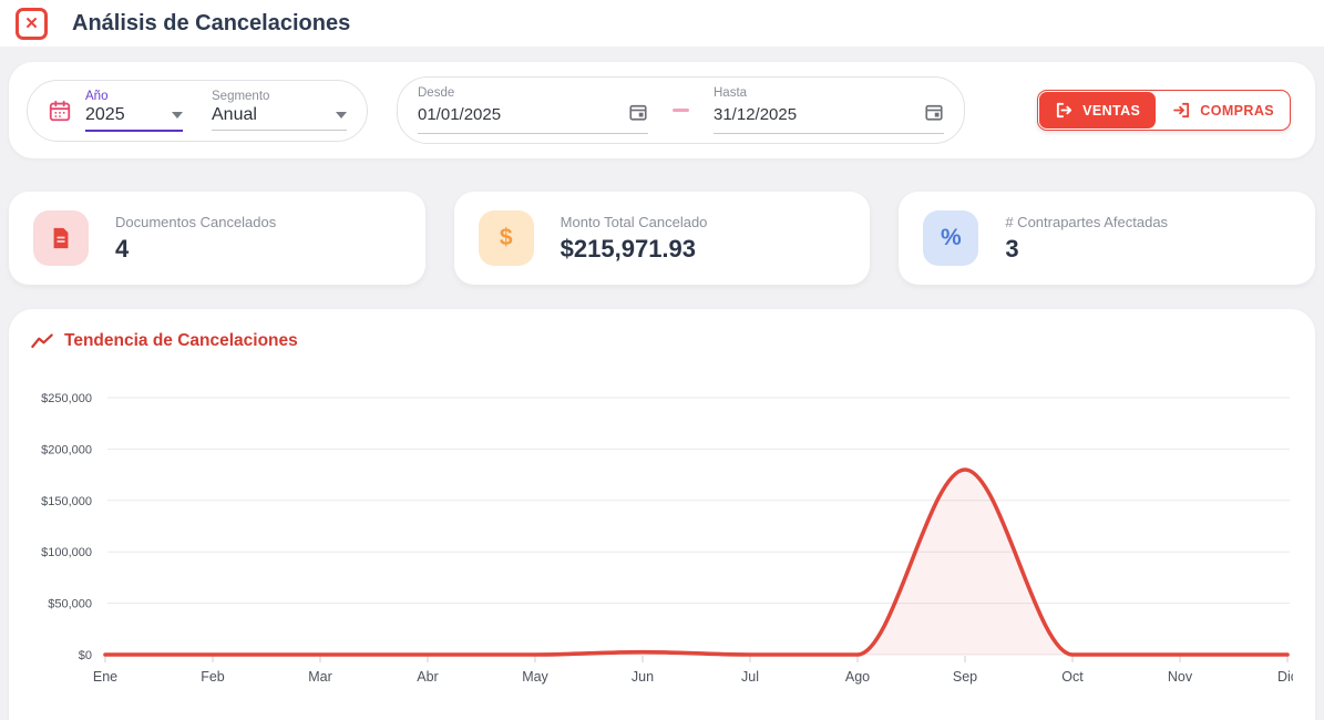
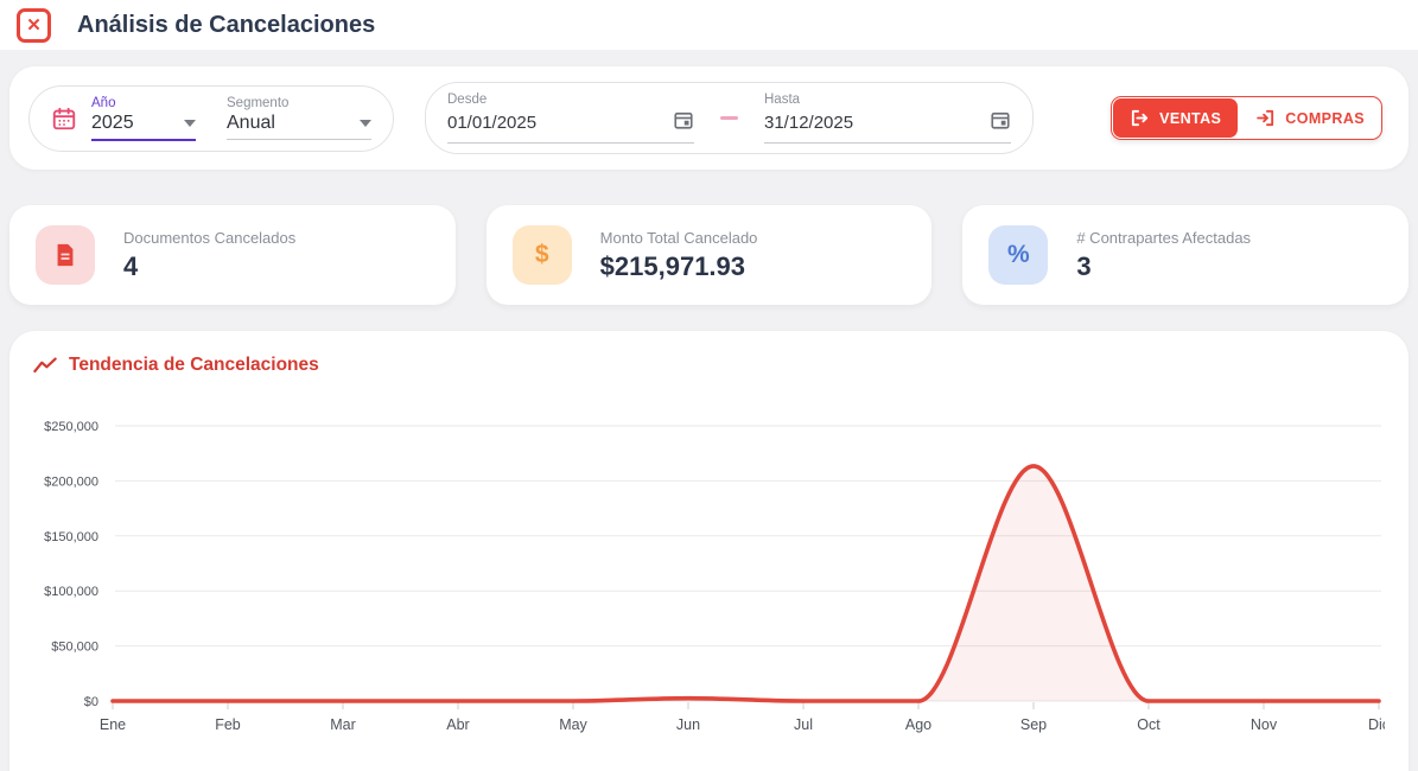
Sep: $180000 -> $210000
